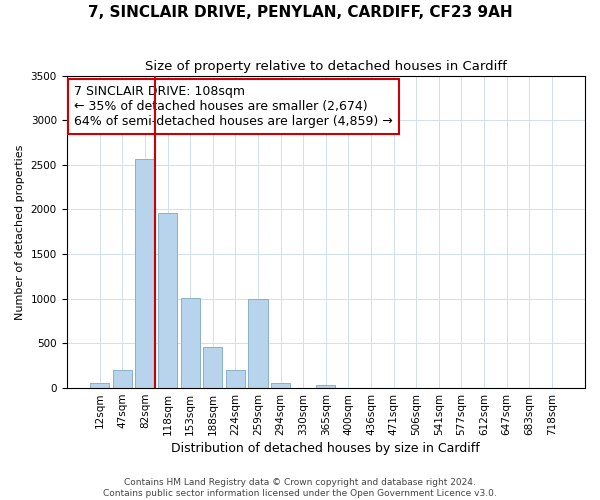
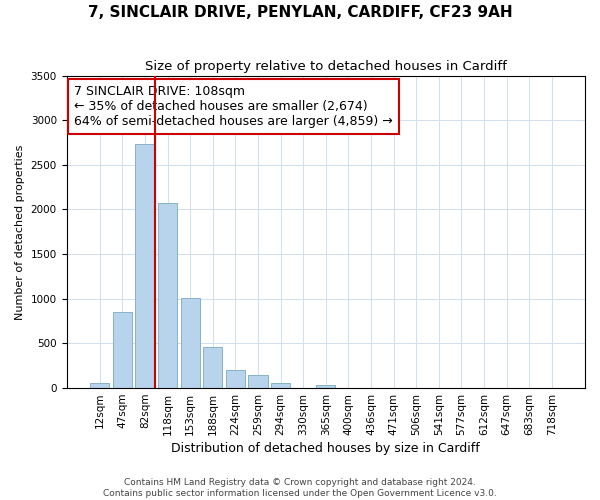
47sqm: 200 -> 860
82sqm: 2560 -> 2730
118sqm: 1960 -> 2080
259sqm: 1000 -> 140
